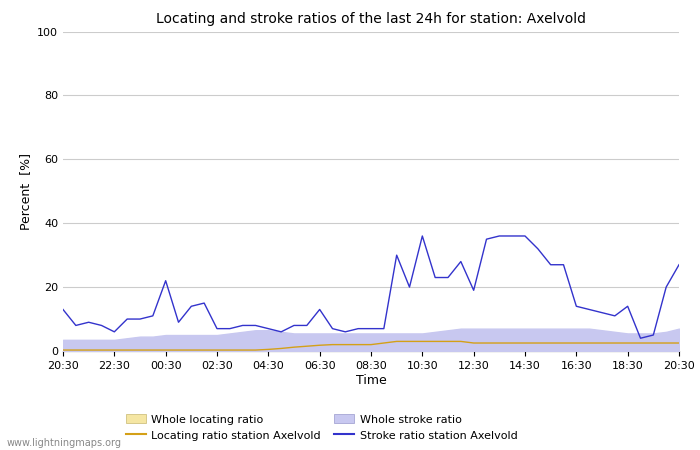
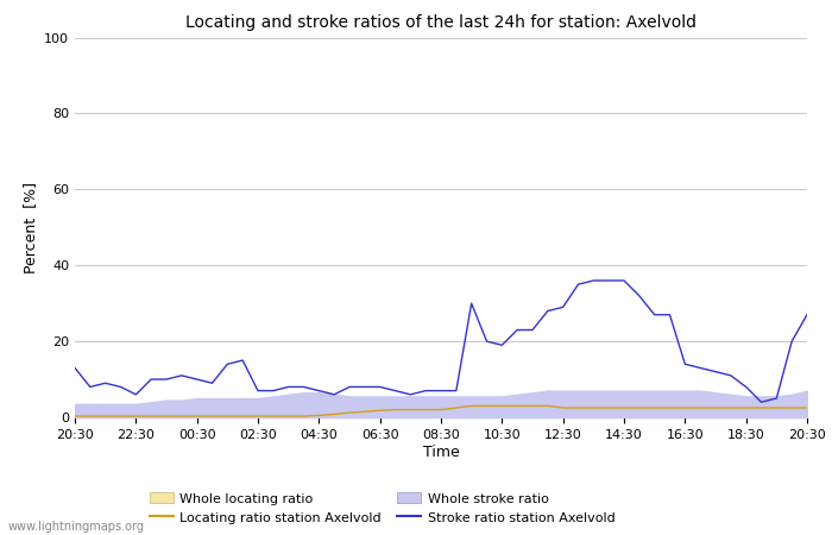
Stroke ratio station Axelvold/00:30: 22 -> 10
Stroke ratio station Axelvold/06:30: 13 -> 8
Stroke ratio station Axelvold/10:30: 36 -> 19
Stroke ratio station Axelvold/12:30: 19 -> 29
Stroke ratio station Axelvold/18:30: 14 -> 8
